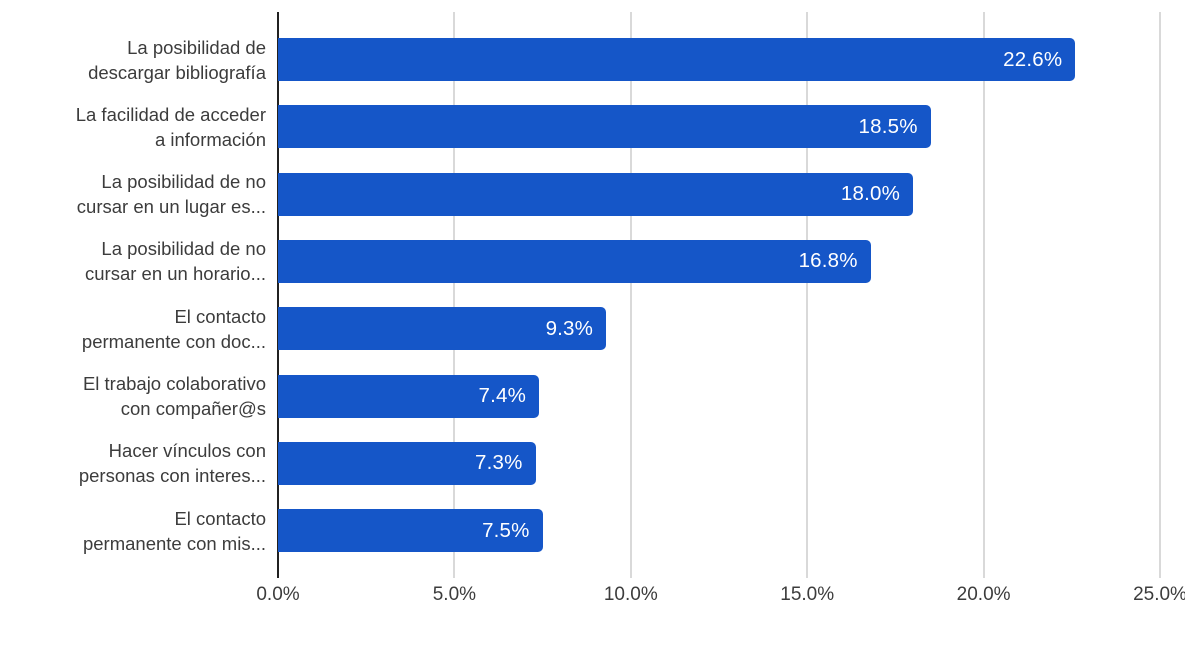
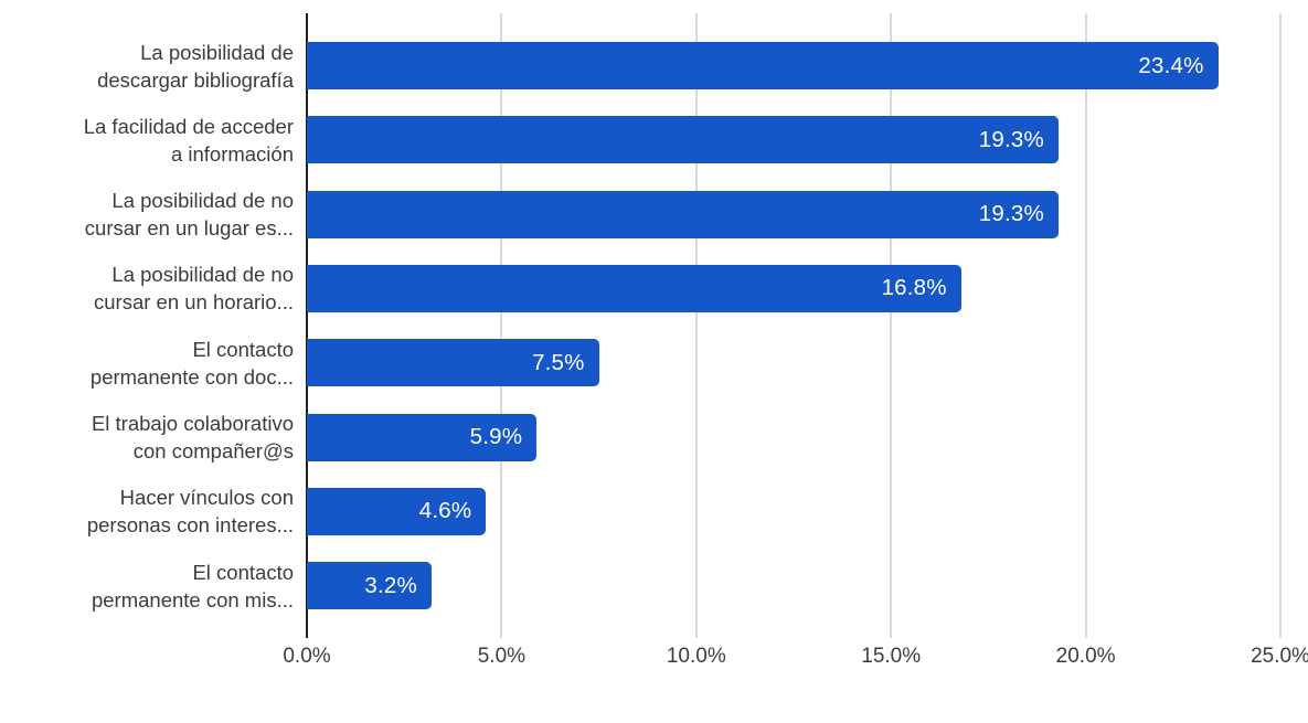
La posibilidad de descargar bibliografía: 22.6% -> 23.4%
La facilidad de acceder a información: 18.5% -> 19.3%
La posibilidad de no cursar en un lugar es...: 18.0% -> 19.3%
El contacto permanente con doc...: 9.3% -> 7.5%
El trabajo colaborativo con compañer@s: 7.4% -> 5.9%
Hacer vínculos con personas con interes...: 7.3% -> 4.6%
El contacto permanente con mis...: 7.5% -> 3.2%
